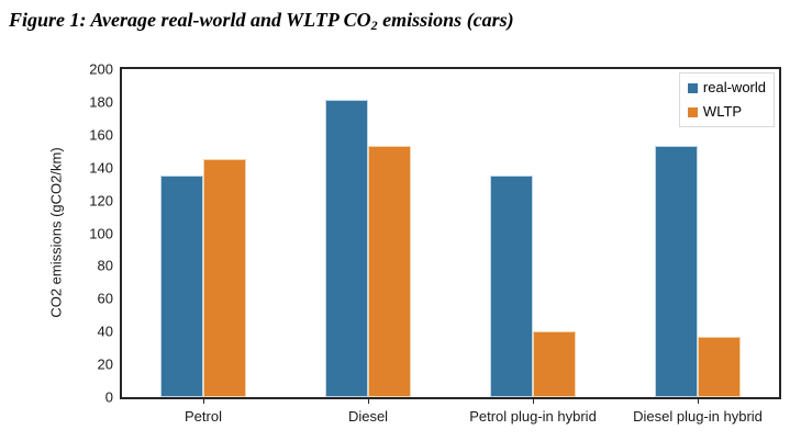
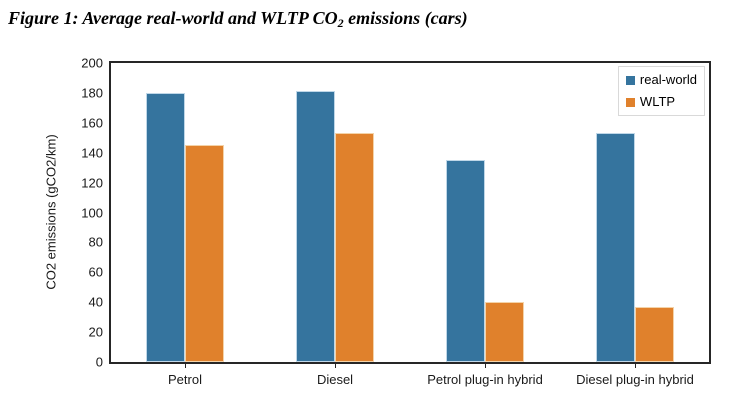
real-world/Petrol: 135 -> 180
